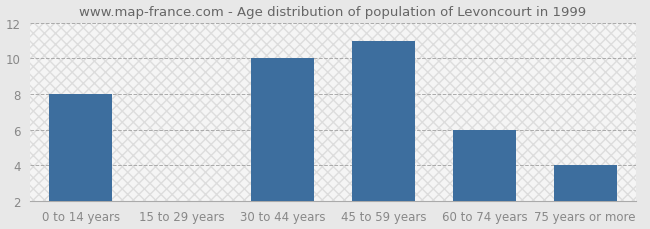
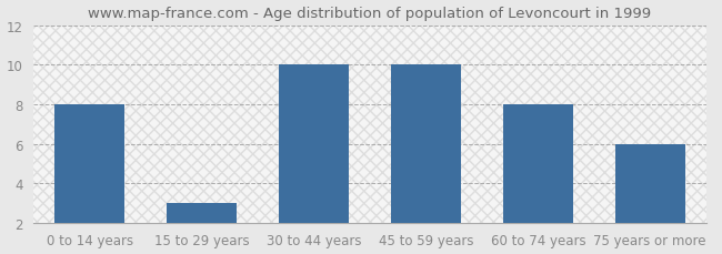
15 to 29 years: 2 -> 3
45 to 59 years: 11 -> 10
60 to 74 years: 6 -> 8
75 years or more: 4 -> 6
